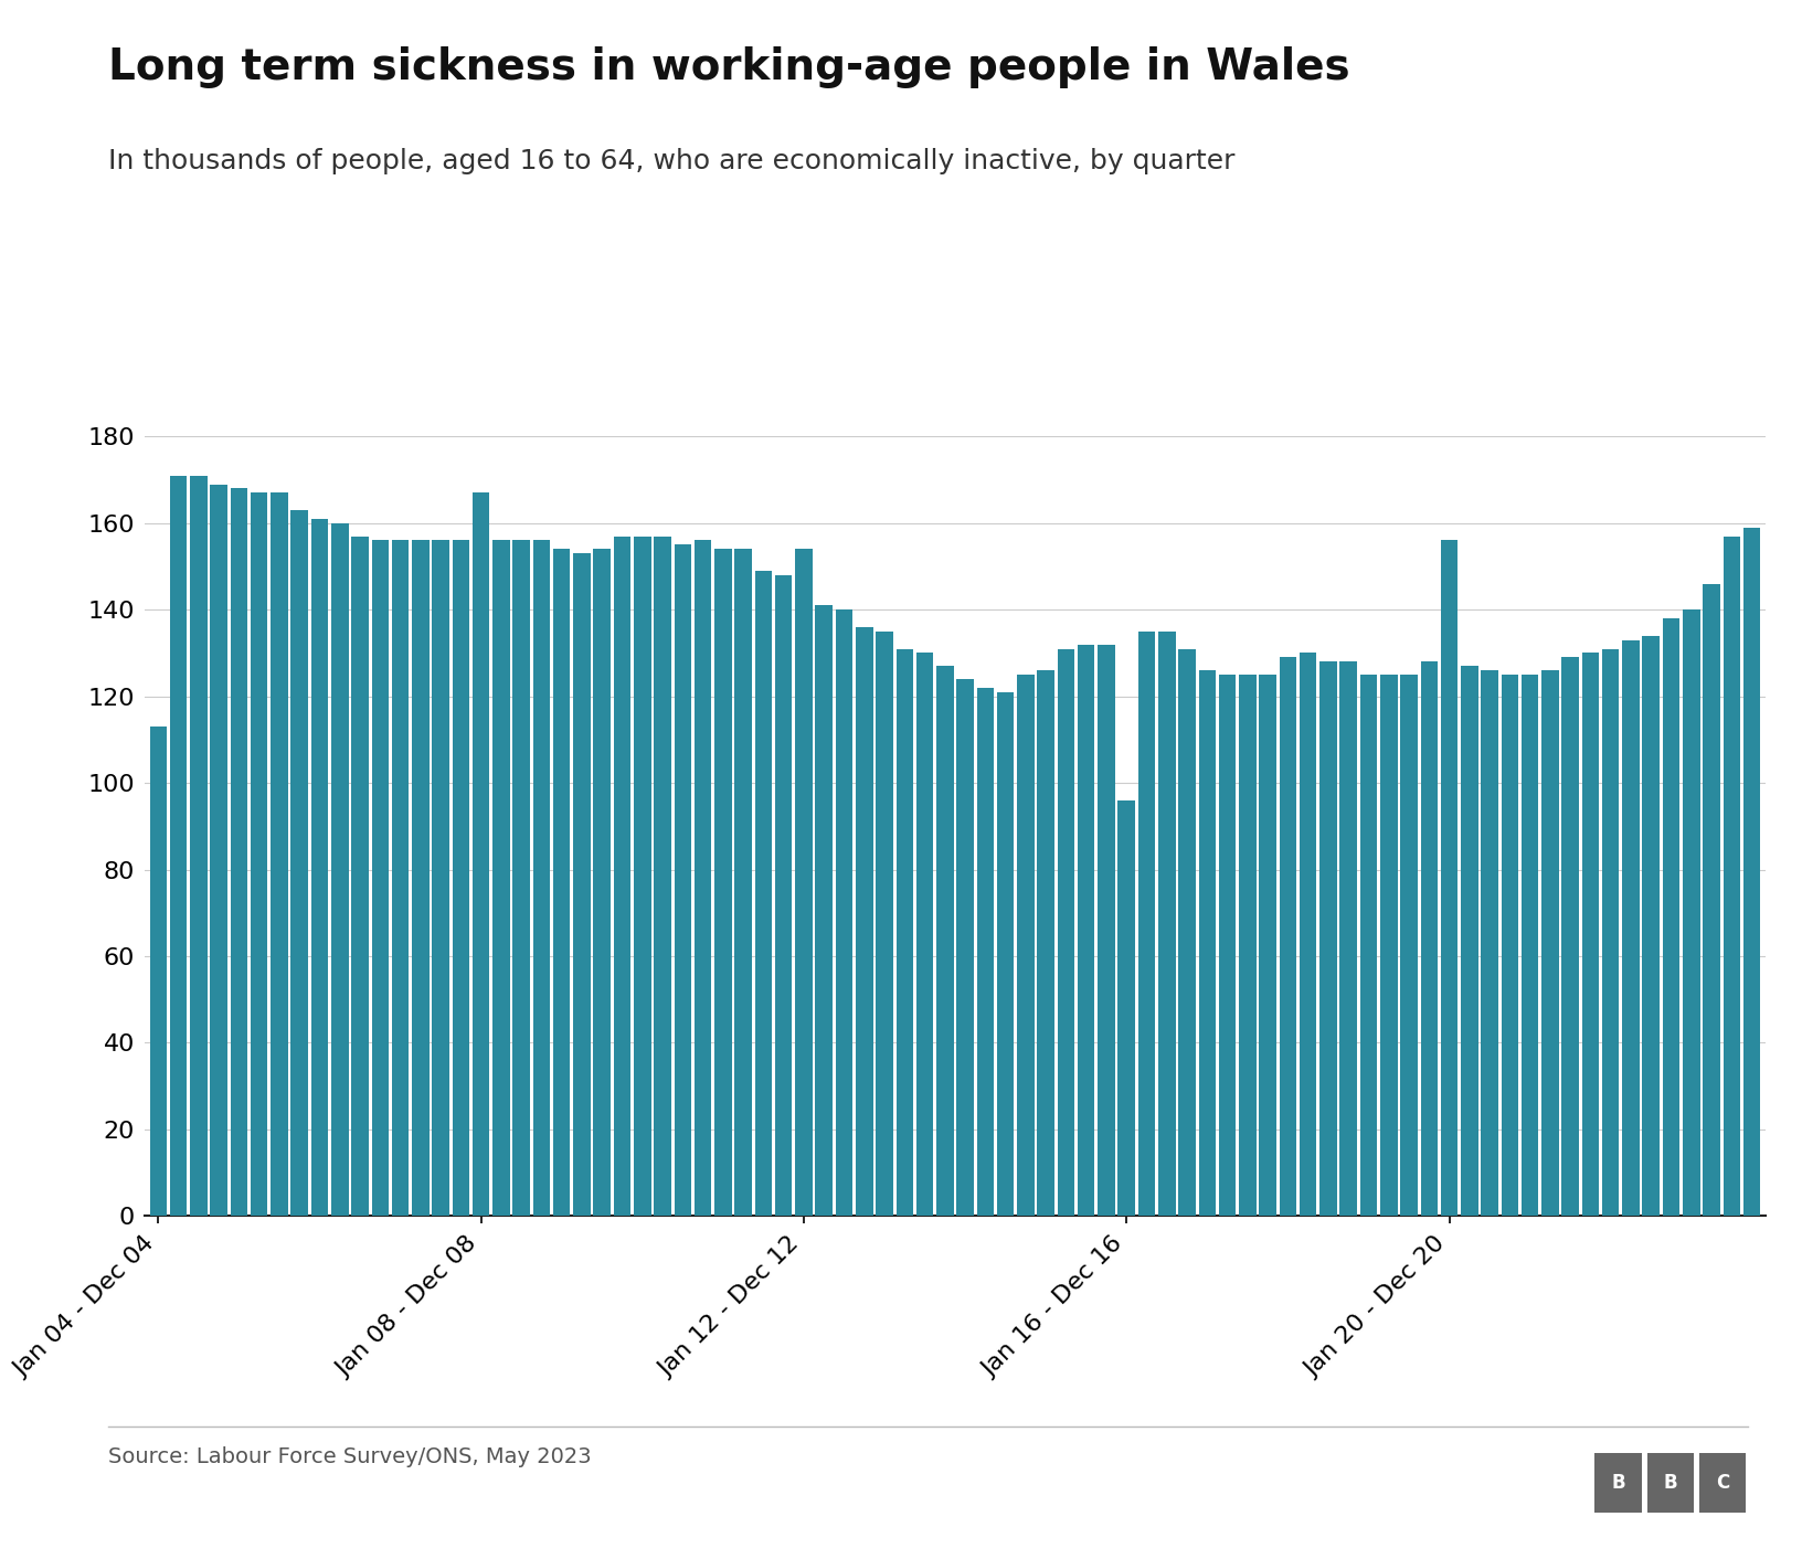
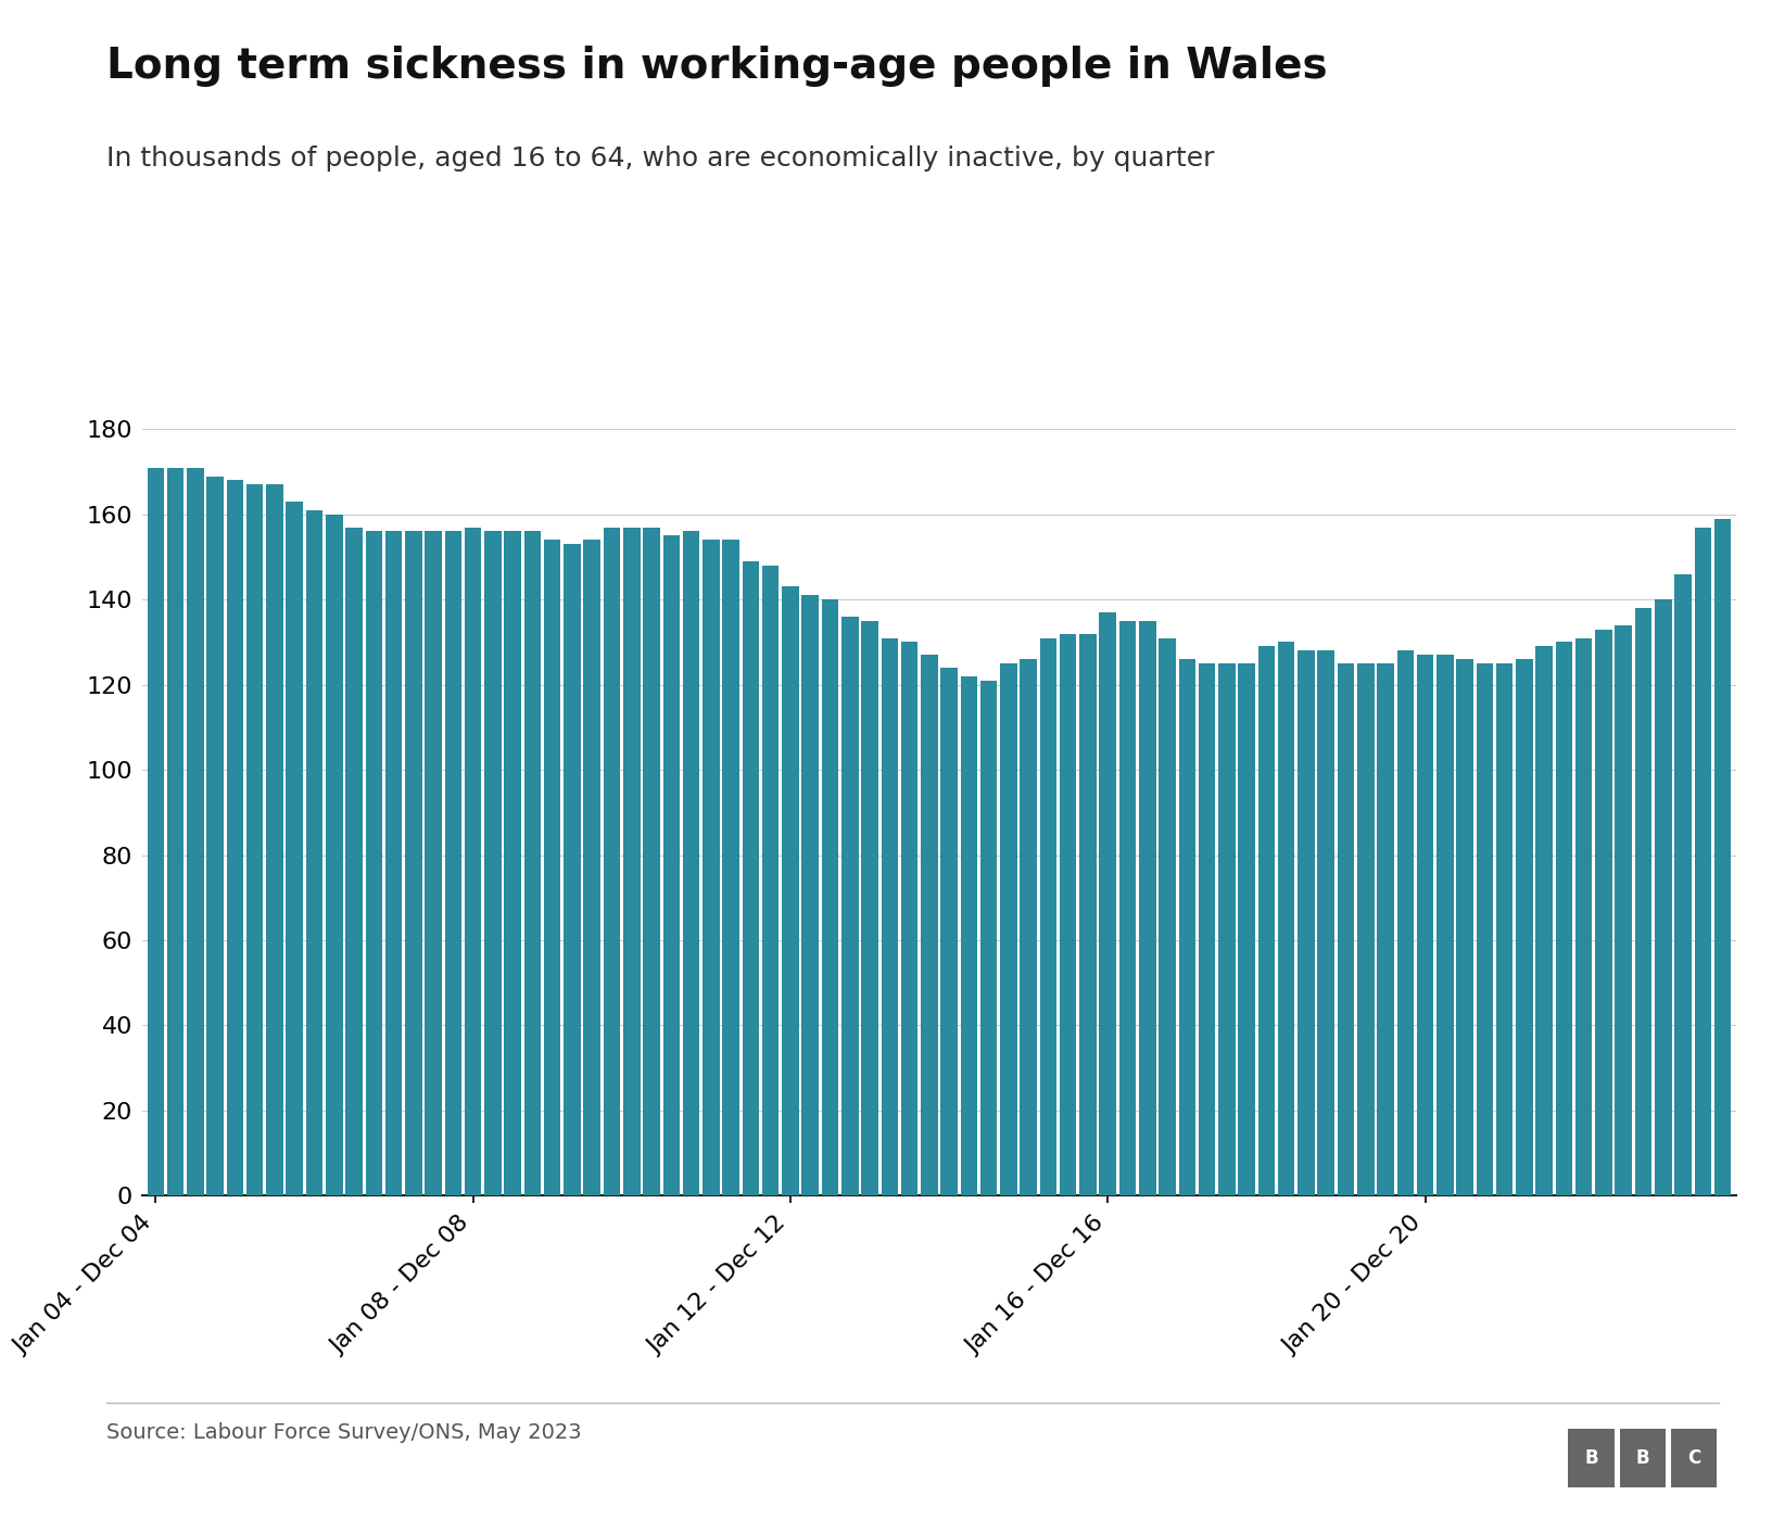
Jan 04 - Dec 04: 113 -> 171
Jan 08 - Dec 08: 167 -> 157
Jan 12 - Dec 12: 154 -> 143
Jan 16 - Dec 16: 96 -> 137
Jan 20 - Dec 20: 156 -> 127
